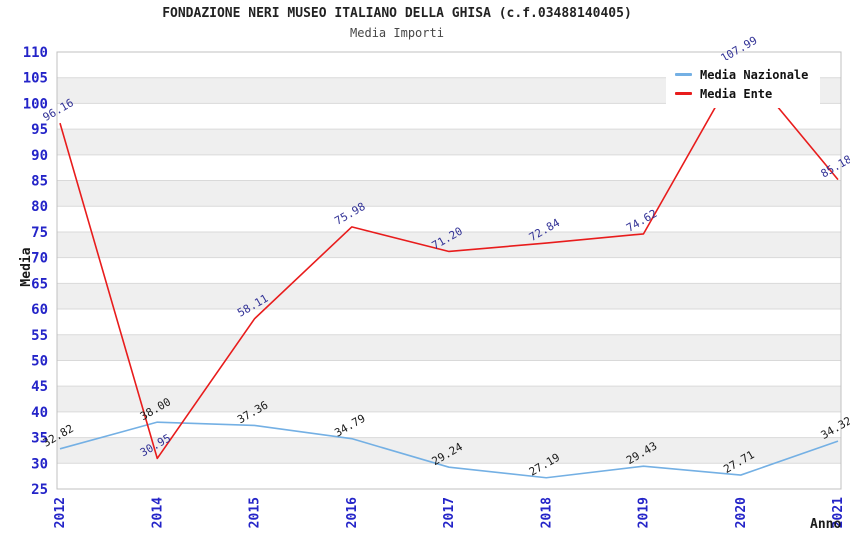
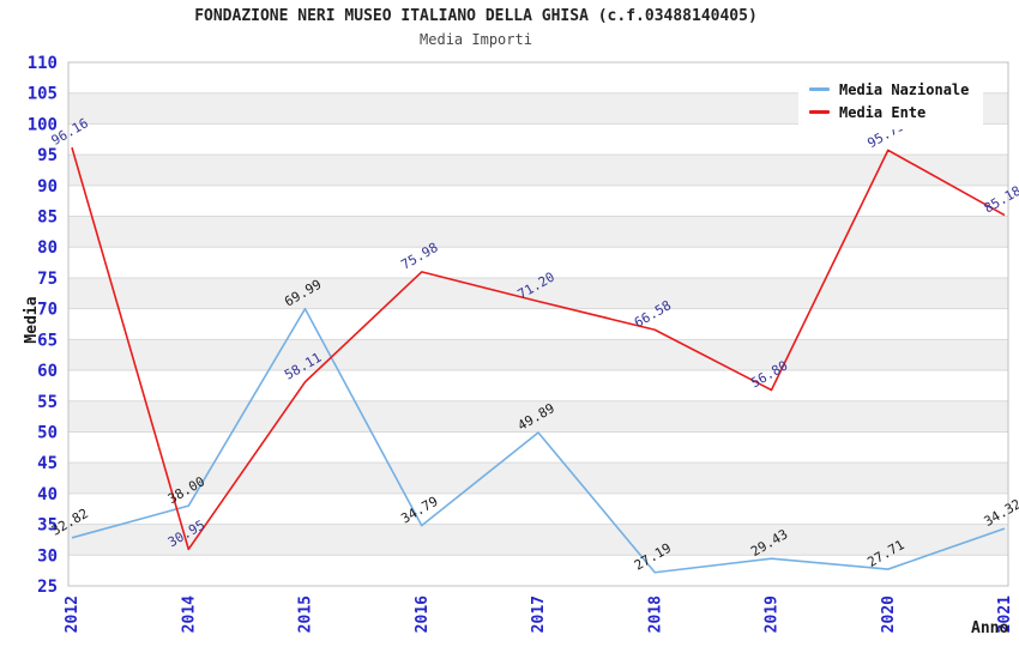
Media Nazionale/2015: 37.36 -> 69.99
Media Nazionale/2017: 29.24 -> 49.89
Media Ente/2018: 72.84 -> 66.58
Media Ente/2019: 74.62 -> 56.80
Media Ente/2020: 107.99 -> 95.73
